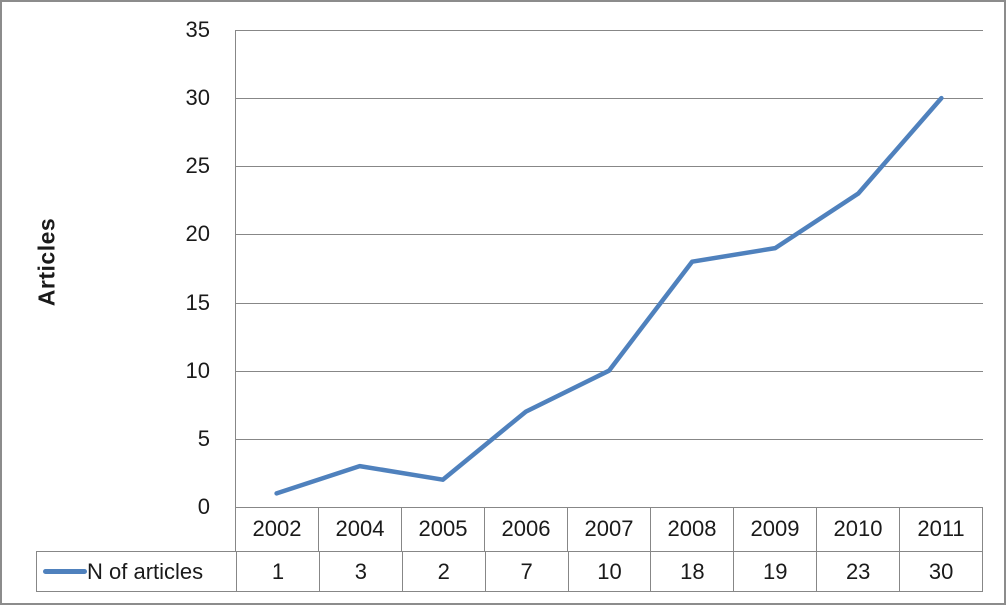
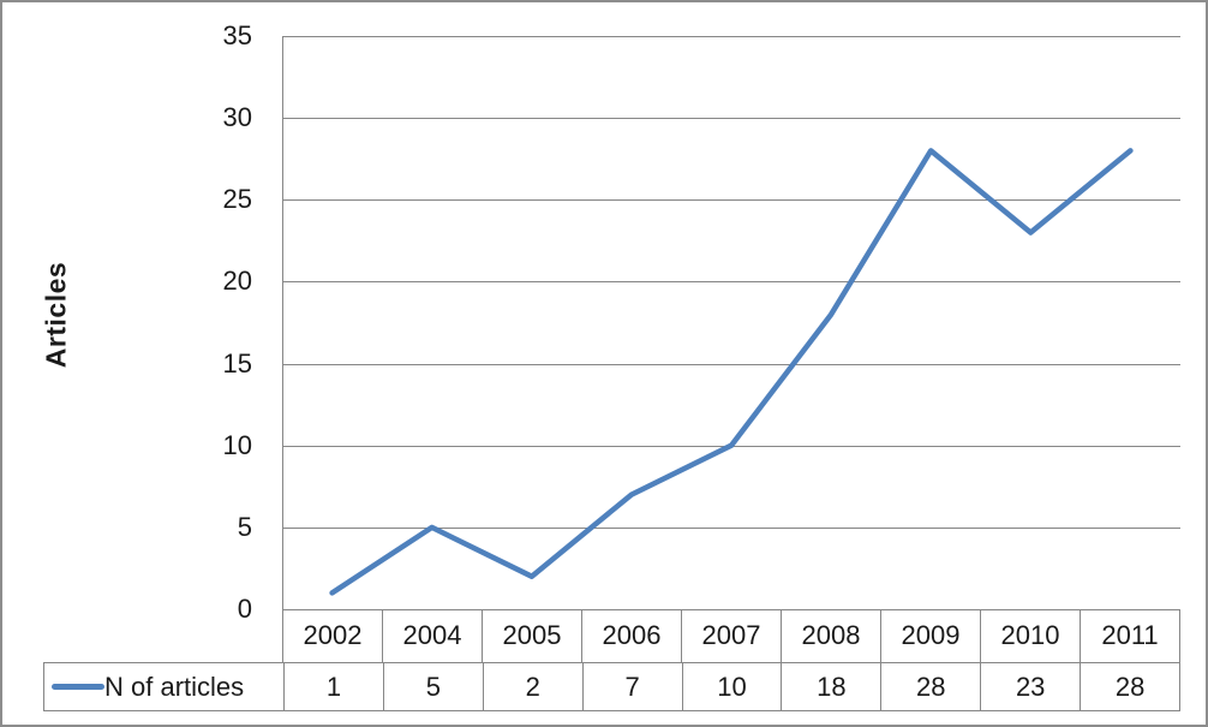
2004: 3 -> 5
2009: 19 -> 28
2011: 30 -> 28
